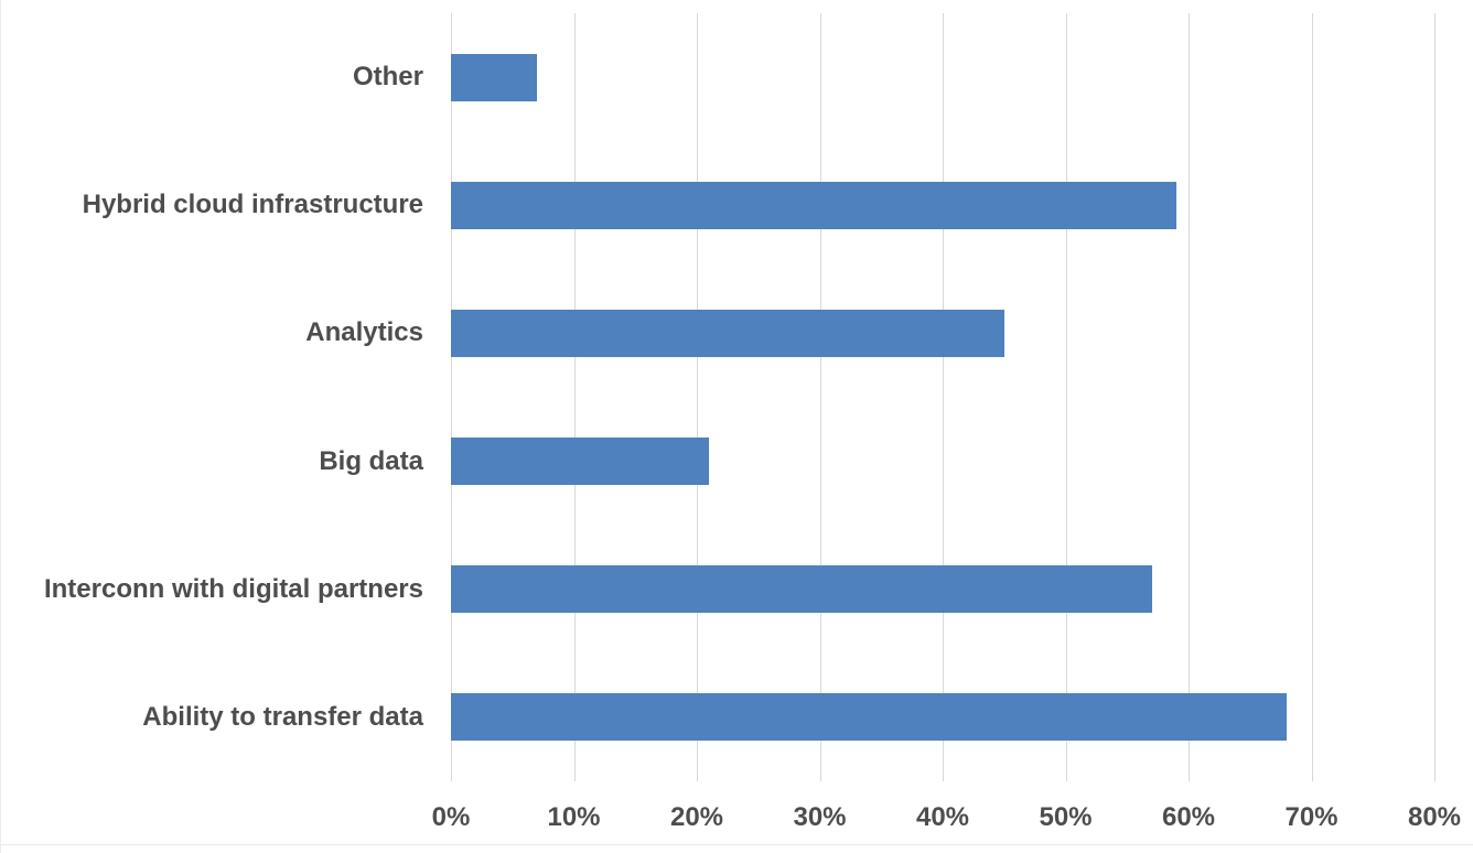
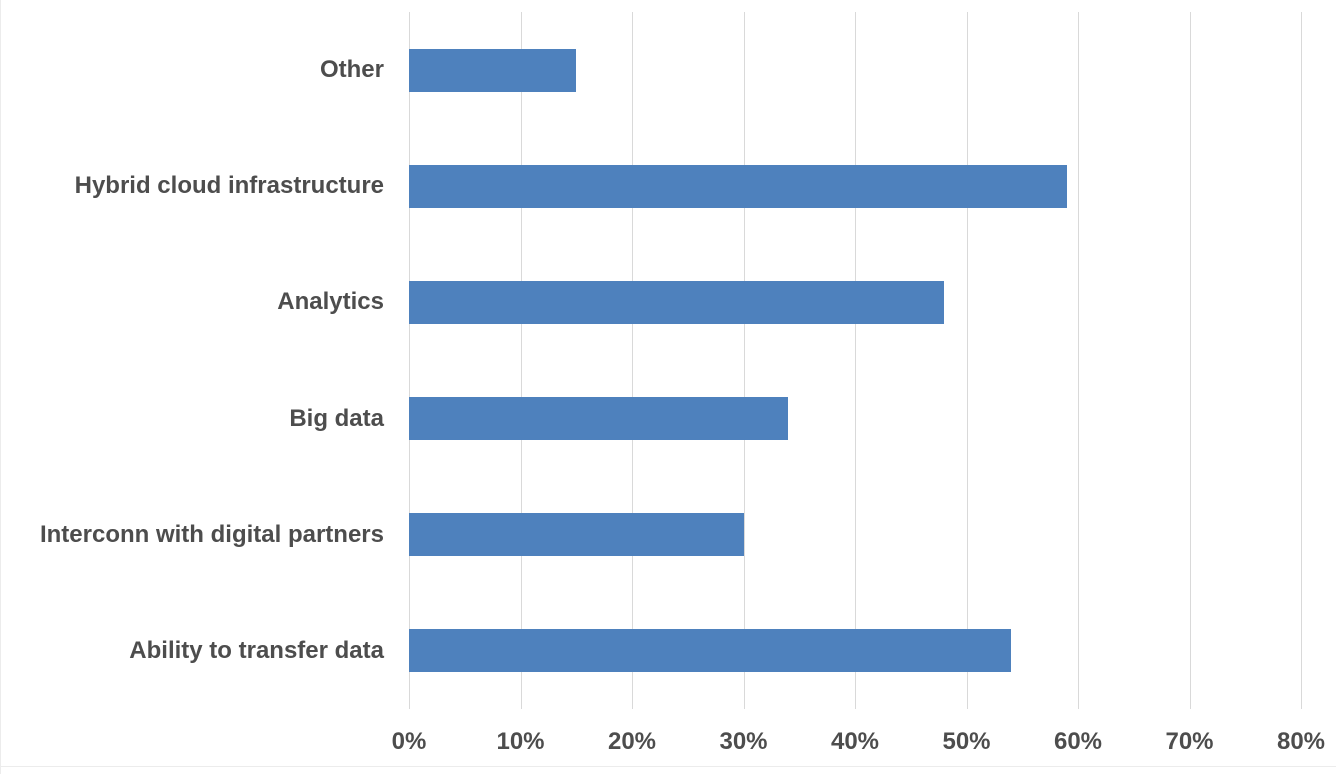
Other: 7% -> 15%
Analytics: 45% -> 48%
Big data: 21% -> 34%
Interconn with digital partners: 57% -> 30%
Ability to transfer data: 68% -> 54%
